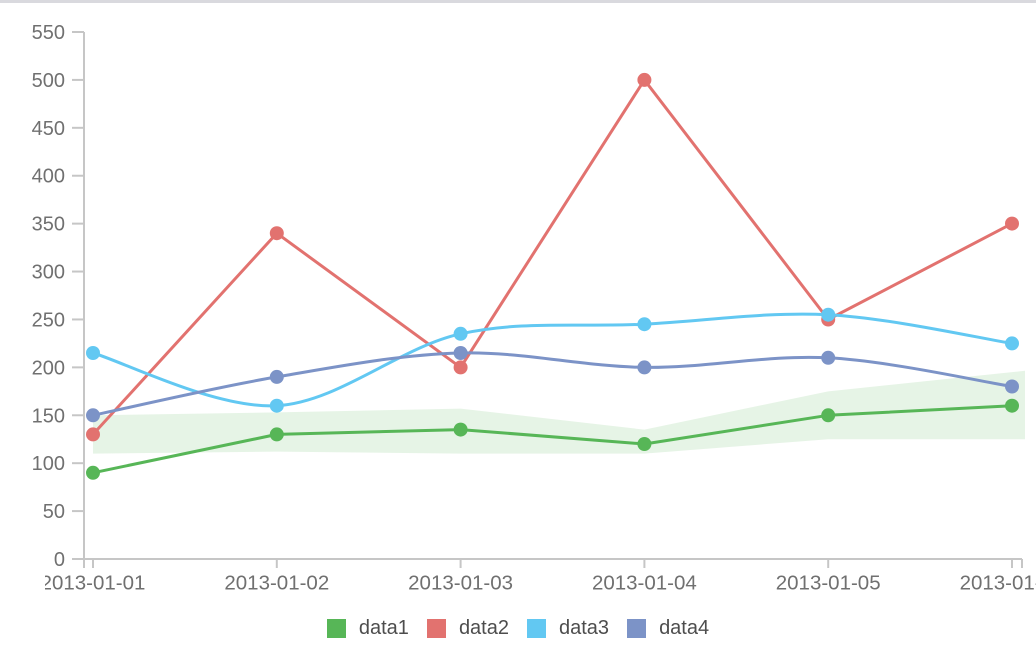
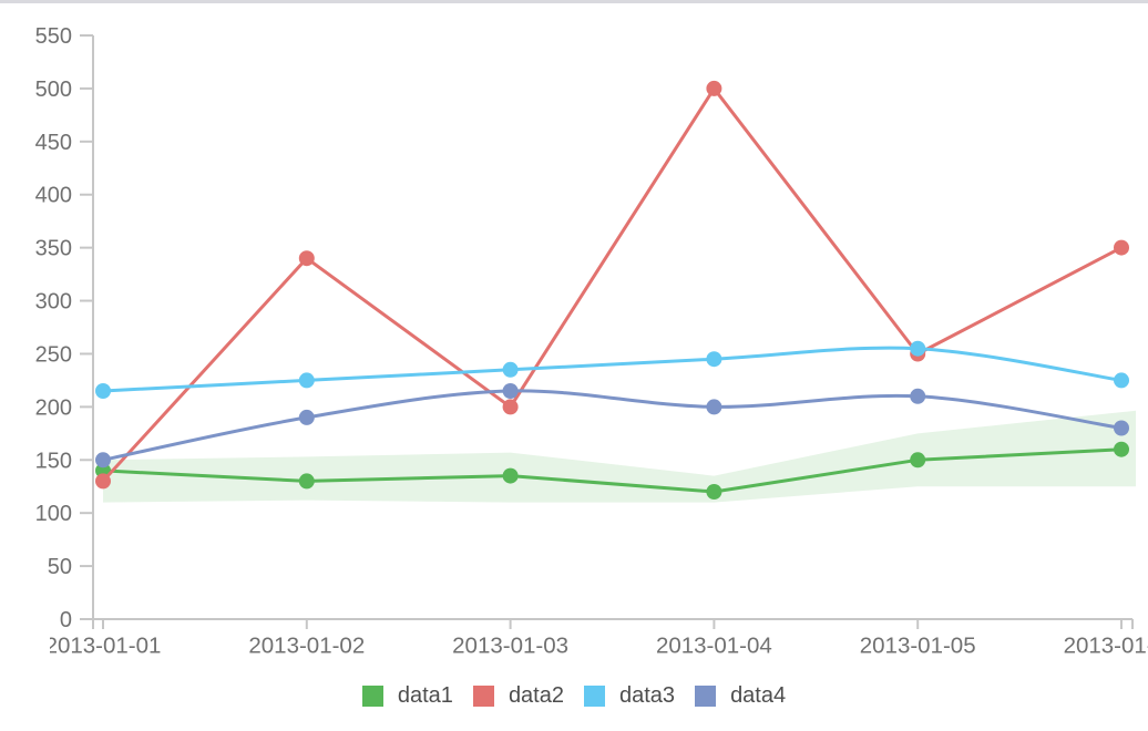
data1/2013-01-01: 90 -> 140
data3/2013-01-02: 160 -> 220
